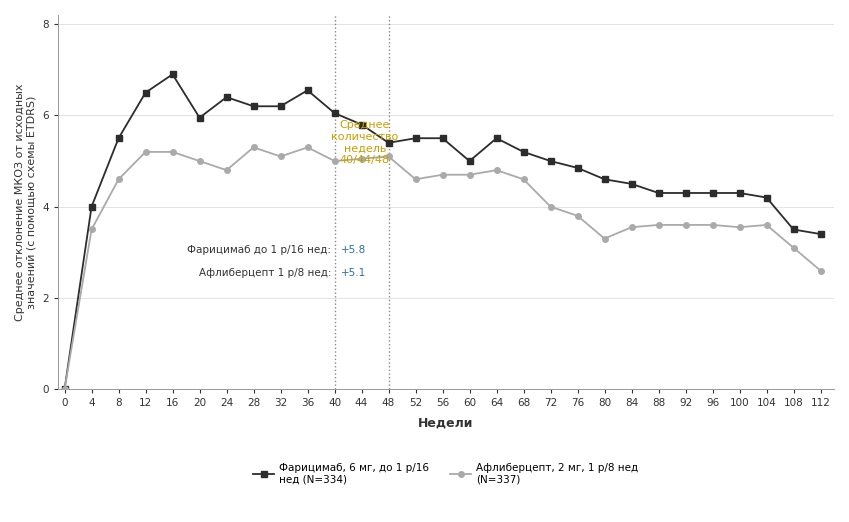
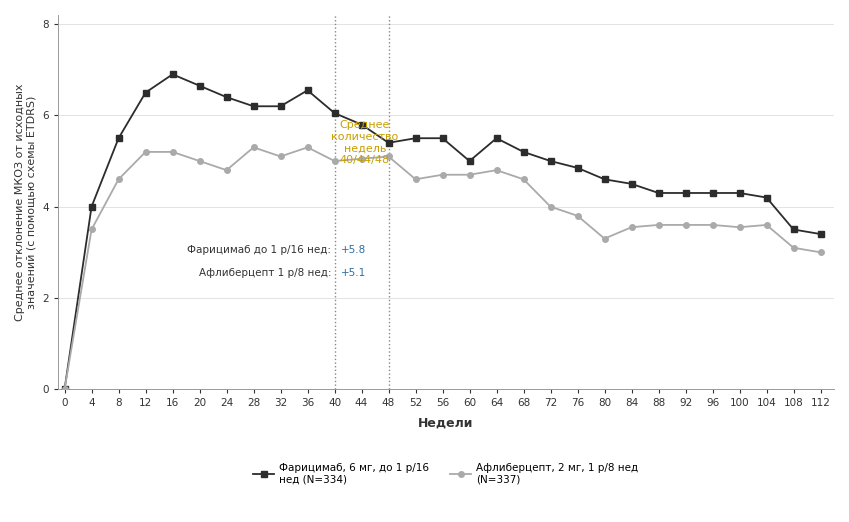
Фарицимаб, 6 мг, до 1 р/16 нед (N=334)/20: 5.95 -> 6.65
Афлиберцепт, 2 мг, 1 р/8 нед (N=337)/112: 2.60 -> 3.00
